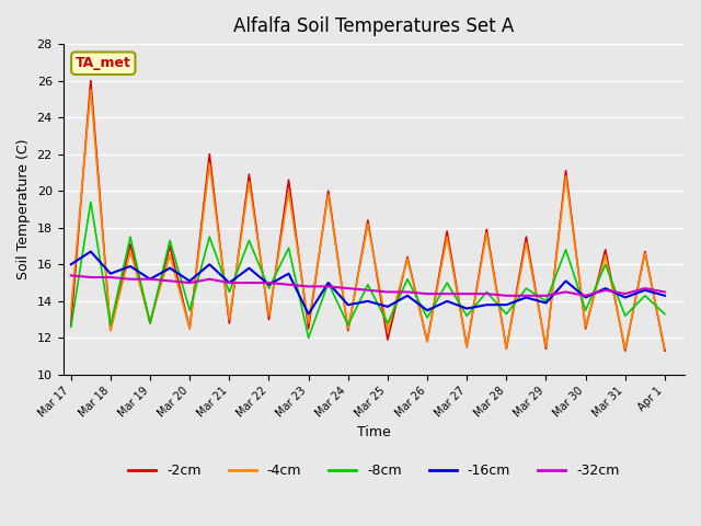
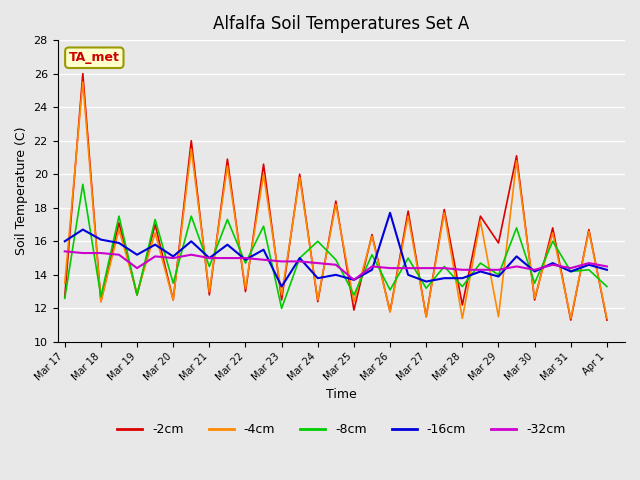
-16cm/Mar 18: 15.5 -> 16.1
-32cm/Mar 19: 15.2 -> 14.4
-8cm/Mar 24: 12.7 -> 16.0
-32cm/Mar 25: 14.5 -> 13.7
-16cm/Mar 26: 13.5 -> 17.7
-2cm/Mar 28: 11.4 -> 12.2
-2cm/Mar 29: 11.4 -> 15.9
-8cm/Mar 31: 13.2 -> 14.2
